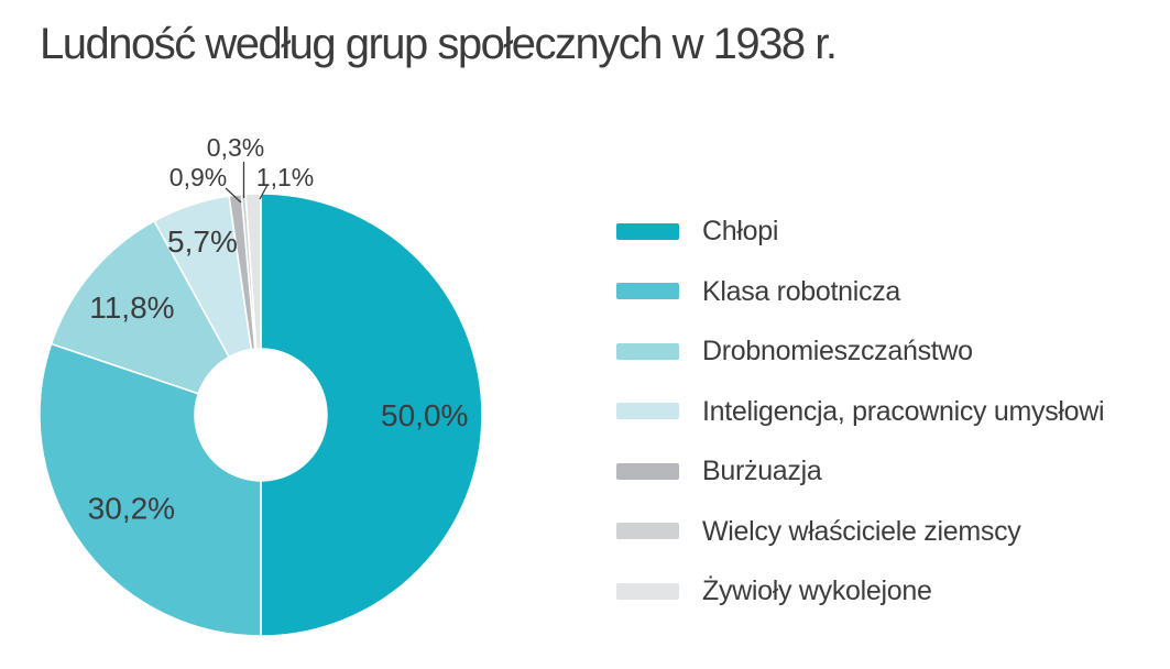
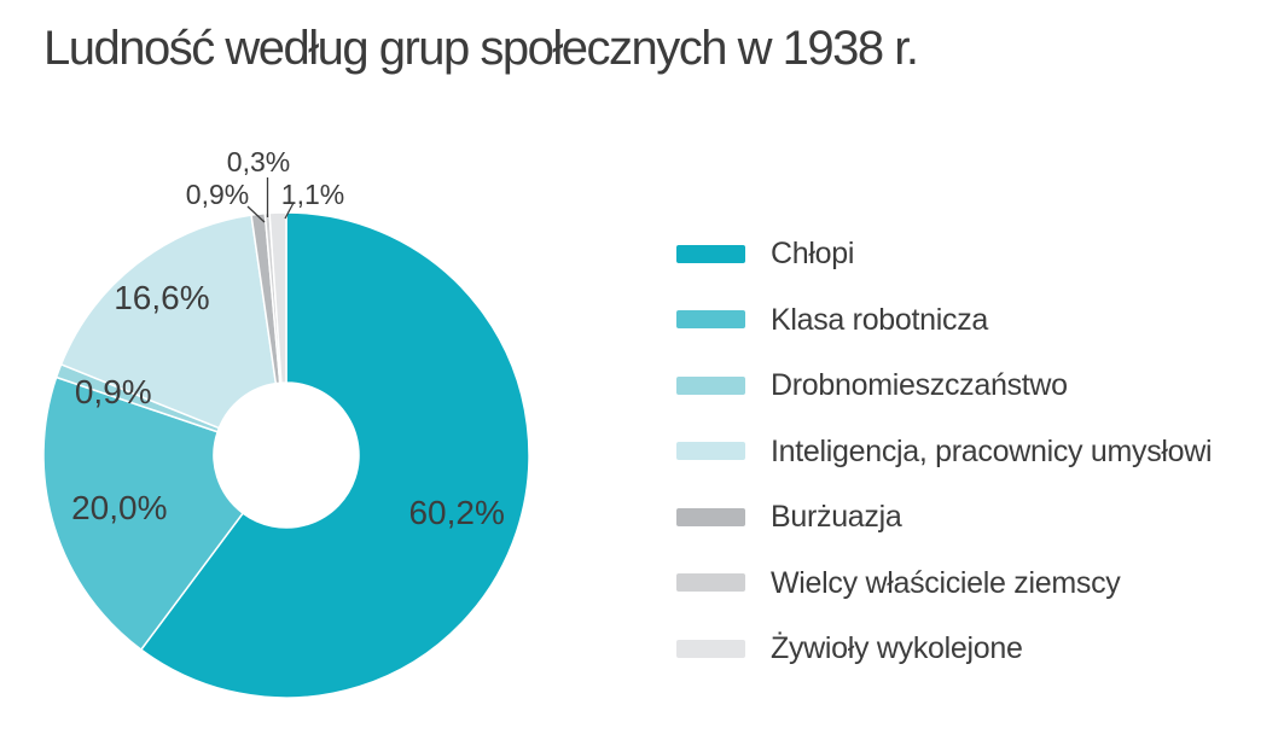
Chłopi: 50,0% -> 60,2%
Klasa robotnicza: 30,2% -> 20,0%
Drobnomieszczaństwo: 11,8% -> 0,9%
Inteligencja, pracownicy umysłowi: 5,7% -> 16,6%
